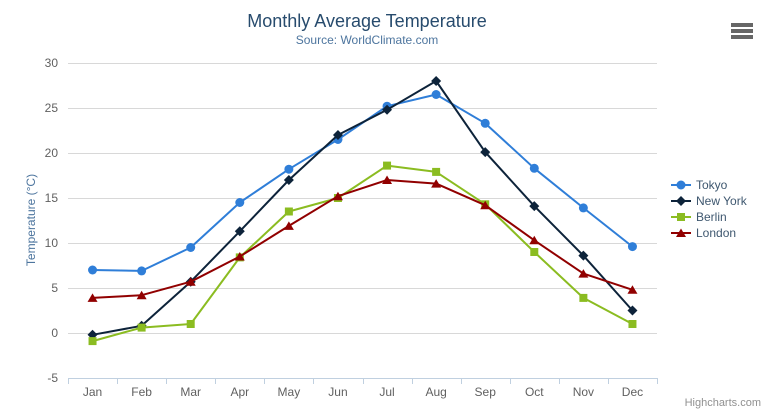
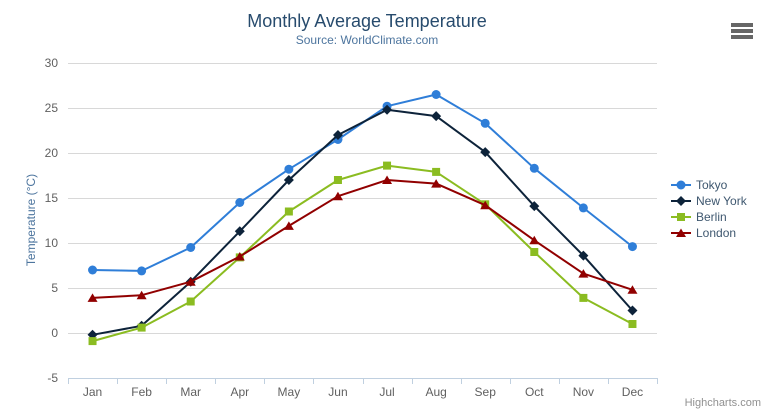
Berlin/Mar: 1 -> 4
Berlin/Jun: 15 -> 17
New York/Aug: 28 -> 24
